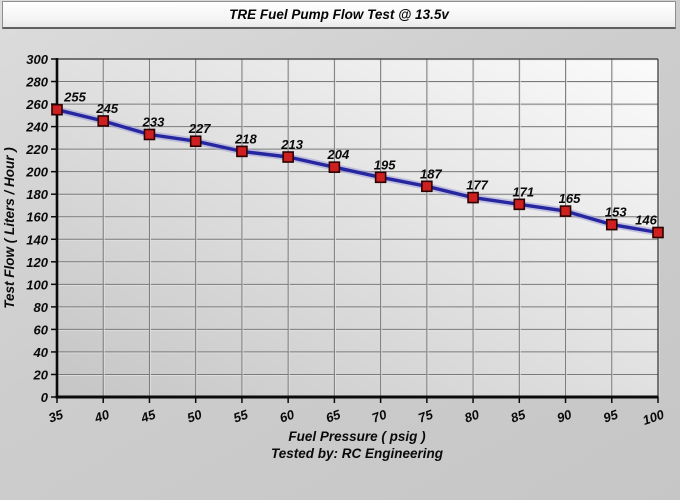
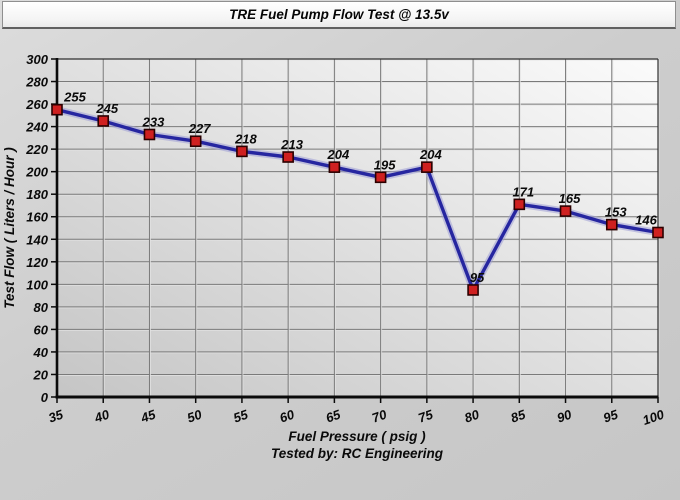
75: 187 -> 204
80: 177 -> 95
